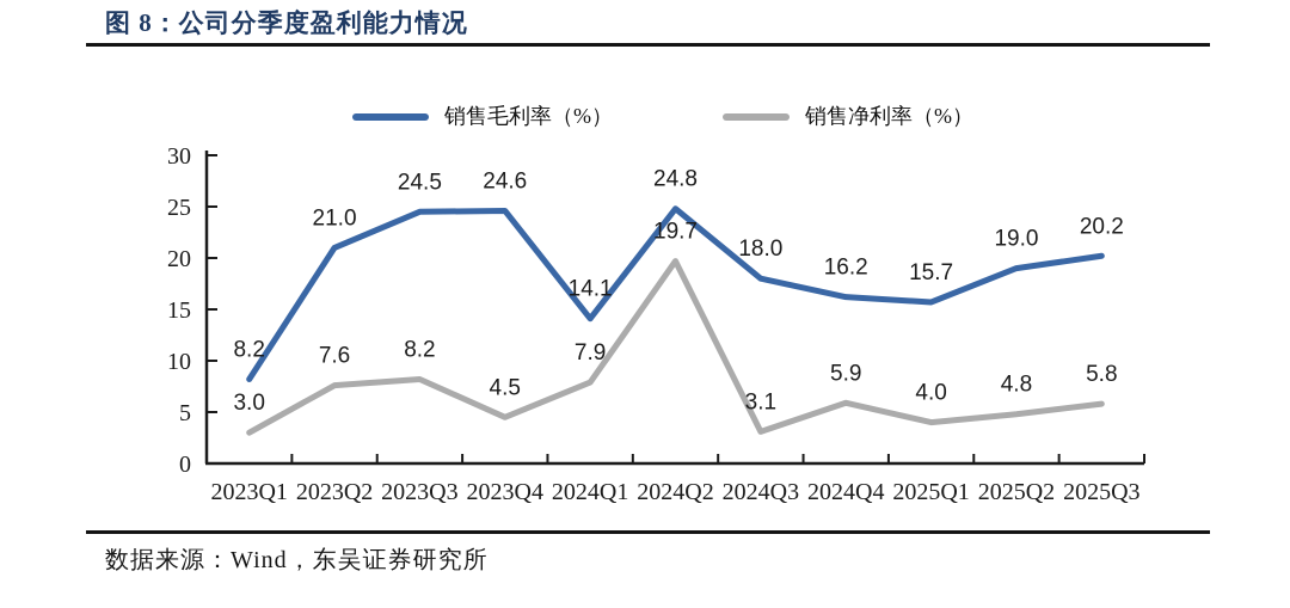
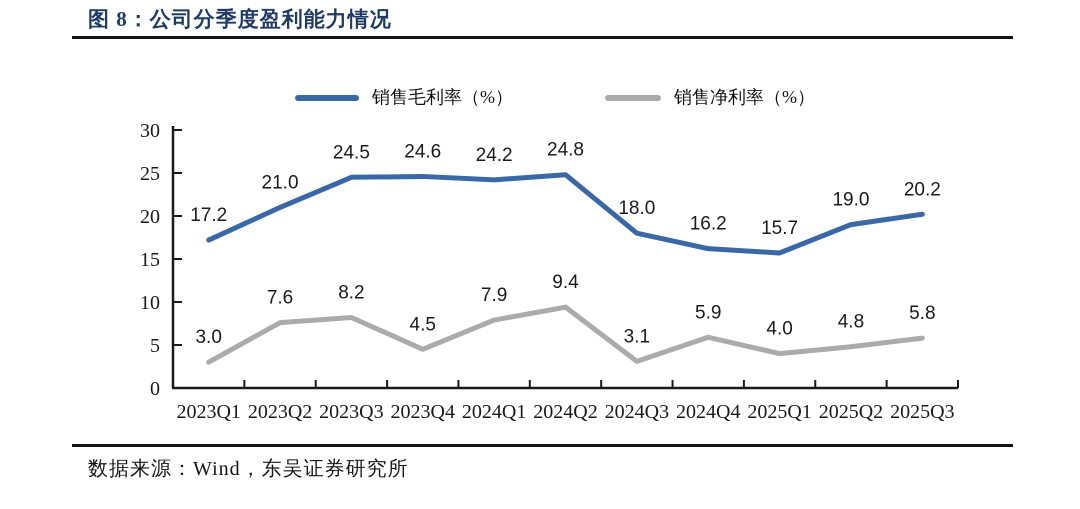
销售毛利率（%）/2023Q1: 8.2 -> 17.2
销售毛利率（%）/2024Q1: 14.1 -> 24.2
销售净利率（%）/2024Q2: 19.7 -> 9.4
